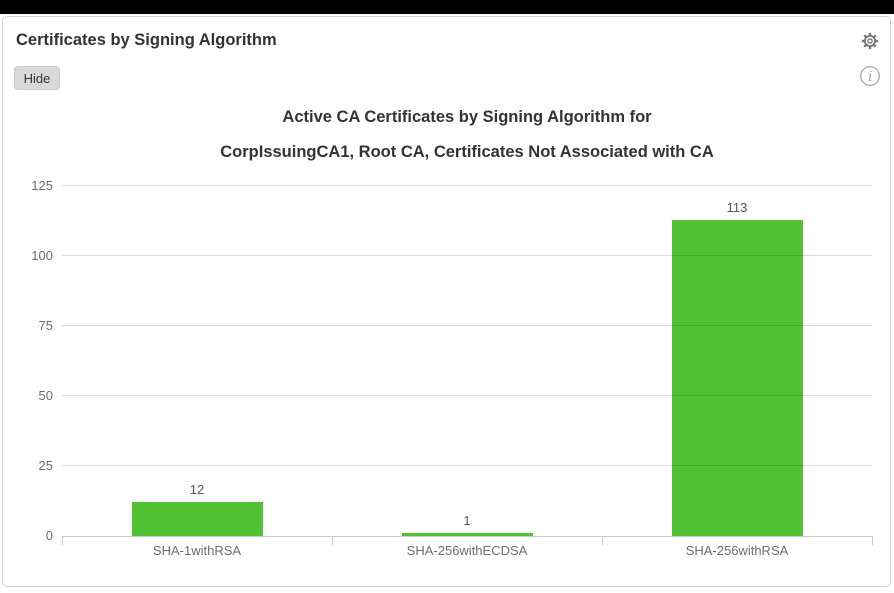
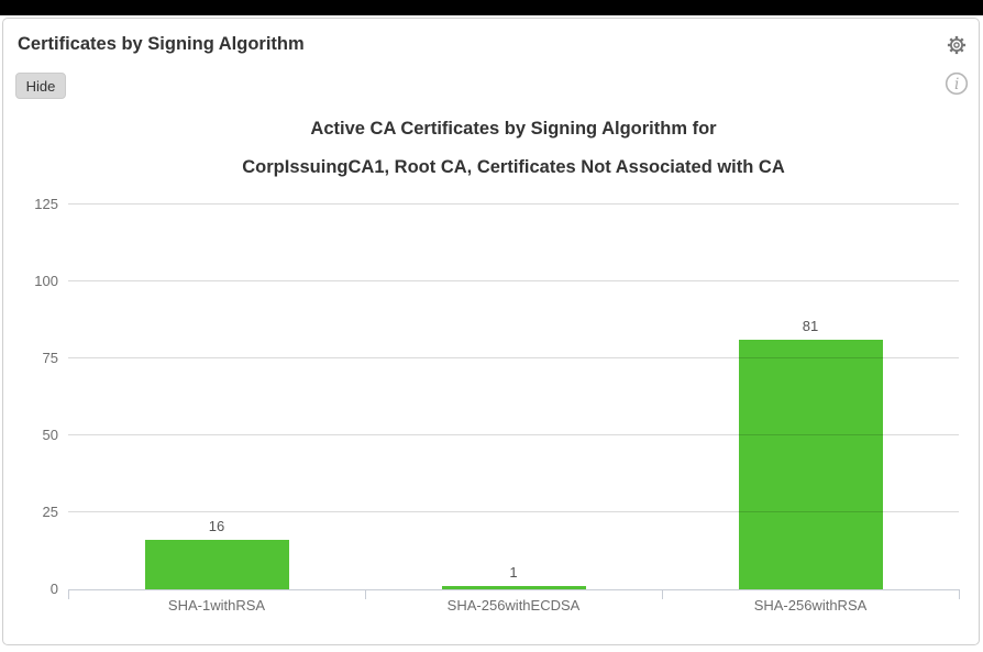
SHA-1withRSA: 12 -> 16
SHA-256withRSA: 113 -> 81
